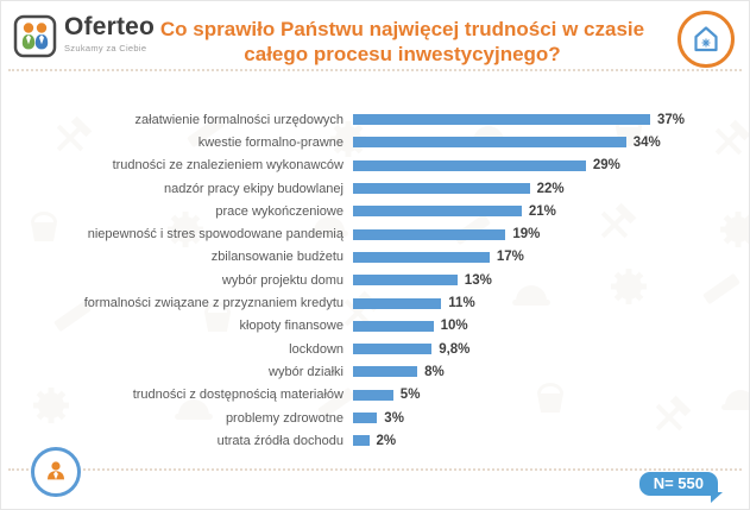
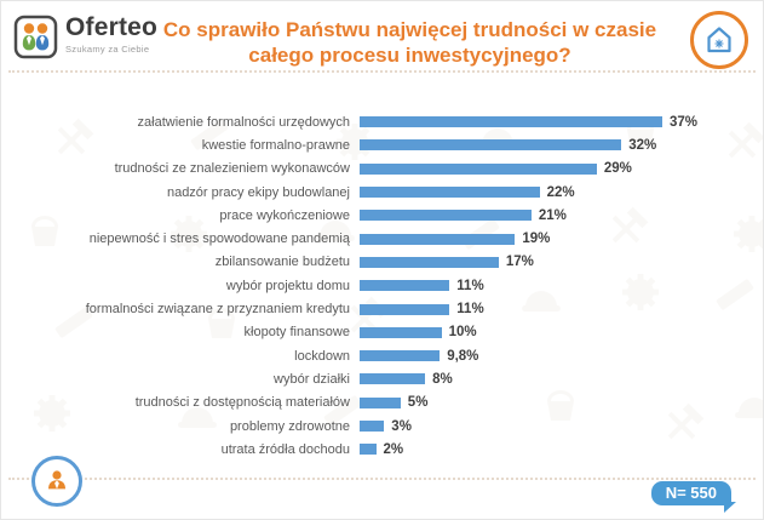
kwestie formalno-prawne: 34% -> 32%
wybór projektu domu: 13% -> 11%
